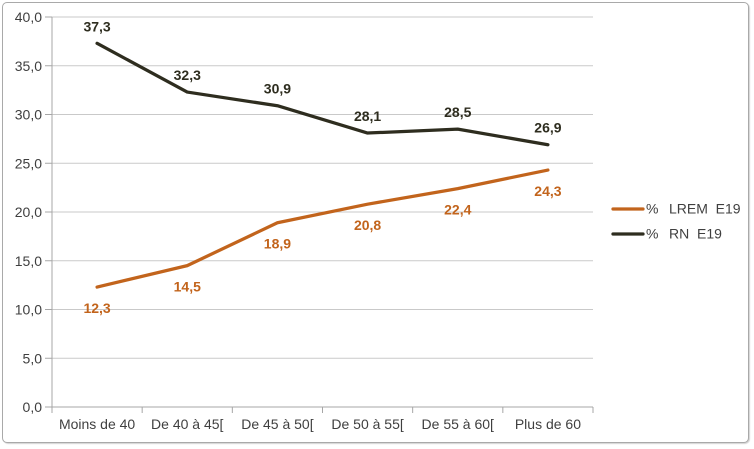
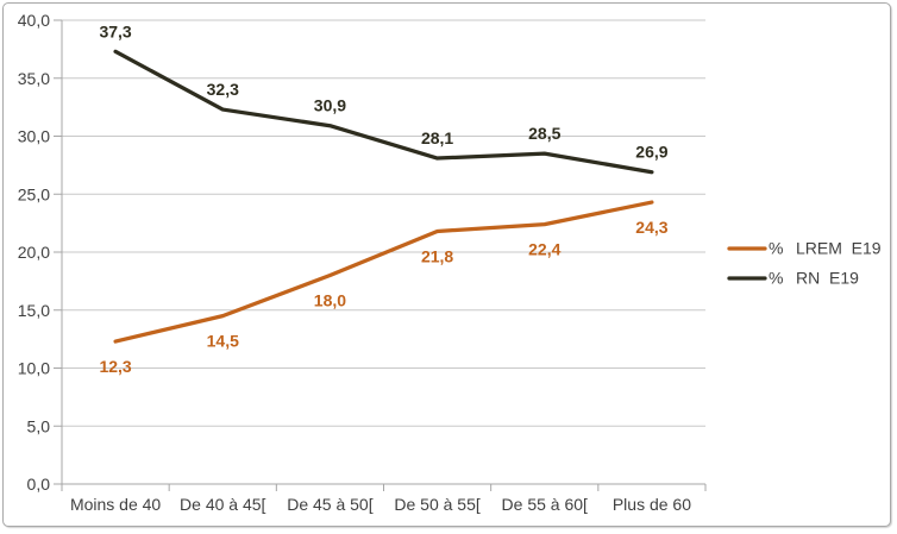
LREM E19/De 45 à 50[: 18,9 -> 18,0
LREM E19/De 50 à 55[: 20,8 -> 21,8
